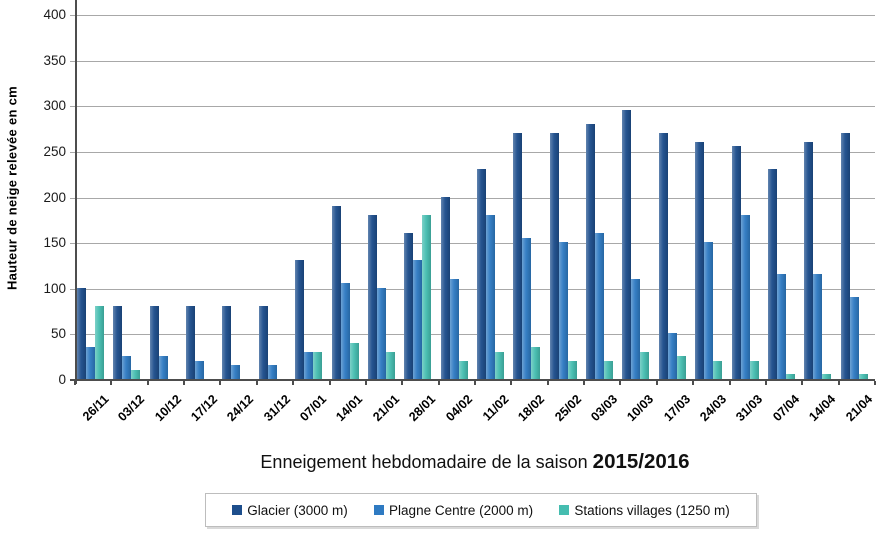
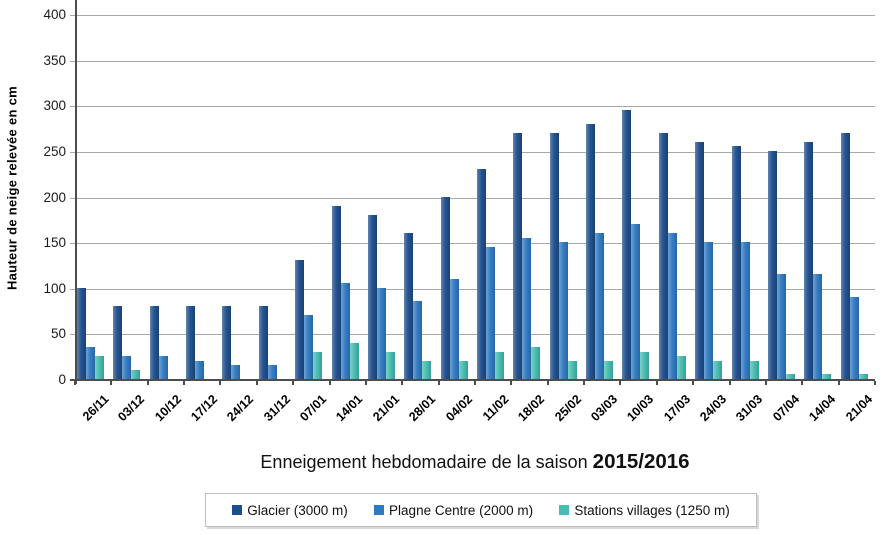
Stations villages (1250 m)/26/11: 80 -> 20
Plagne Centre (2000 m)/07/01: 30 -> 70
Plagne Centre (2000 m)/28/01: 130 -> 80
Stations villages (1250 m)/28/01: 180 -> 20
Plagne Centre (2000 m)/11/02: 180 -> 140
Plagne Centre (2000 m)/10/03: 110 -> 170
Plagne Centre (2000 m)/17/03: 50 -> 160
Plagne Centre (2000 m)/31/03: 180 -> 150
Glacier (3000 m)/07/04: 230 -> 250
